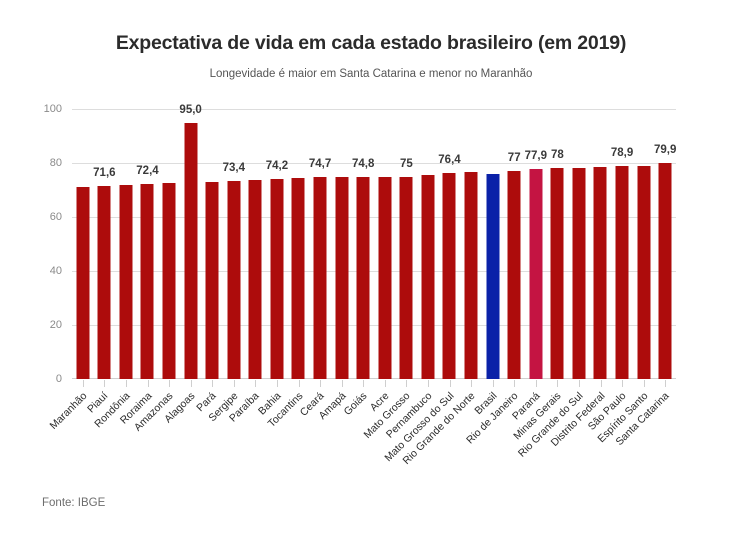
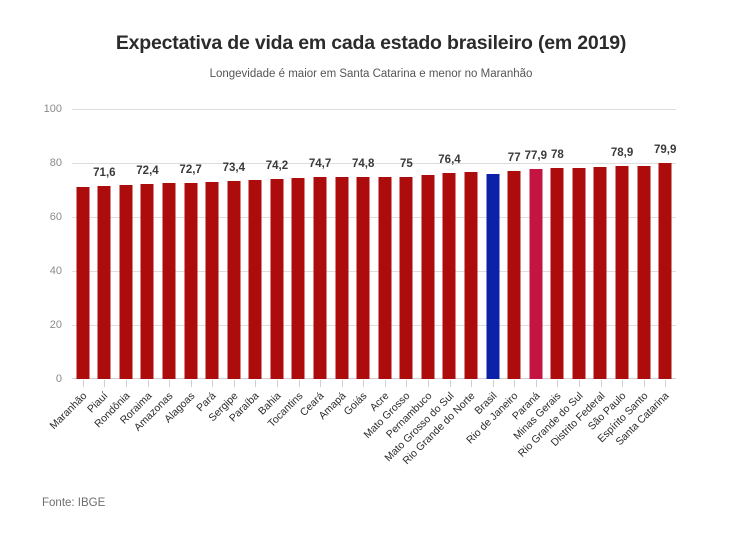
Alagoas: 95,0 -> 72,7
